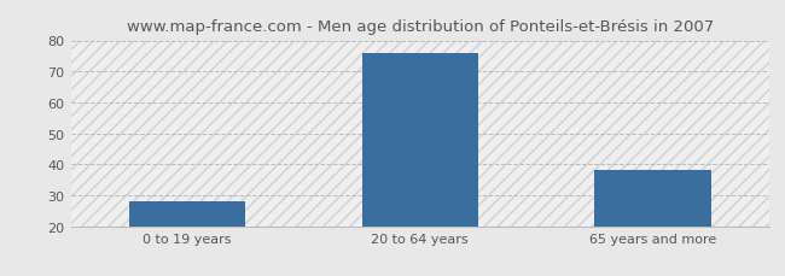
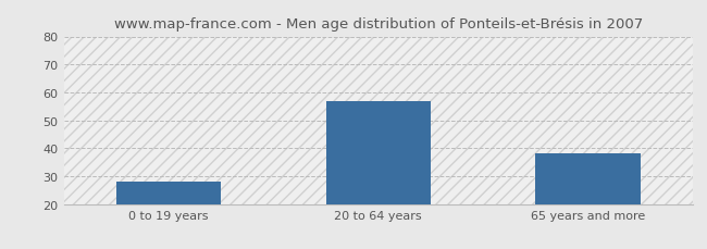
20 to 64 years: 76 -> 57
